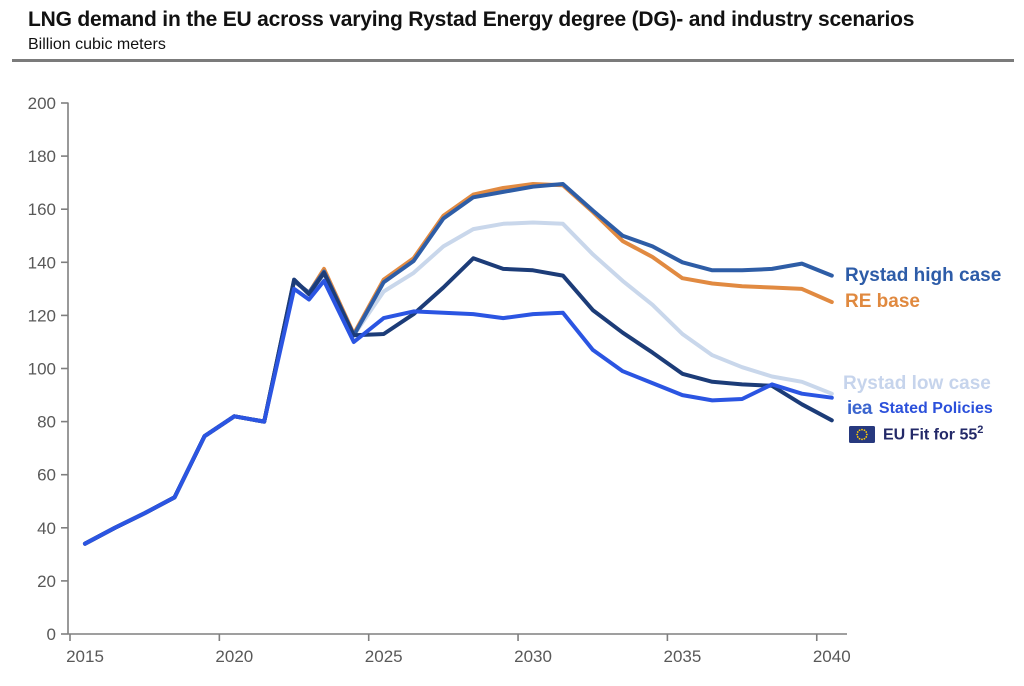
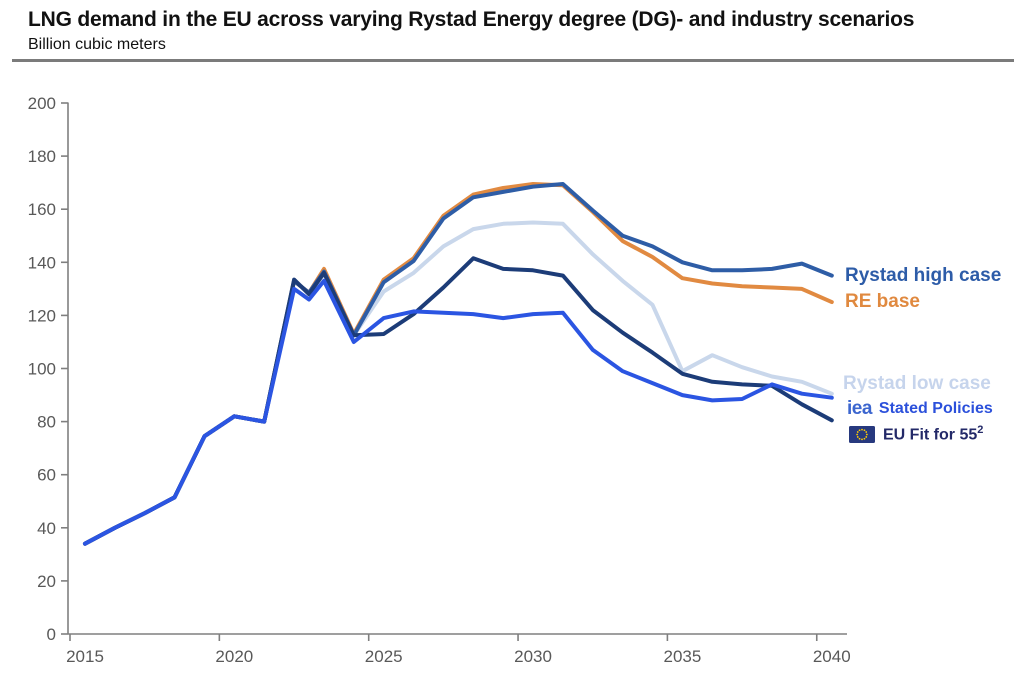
Rystad low case/2035: 113 -> 99
